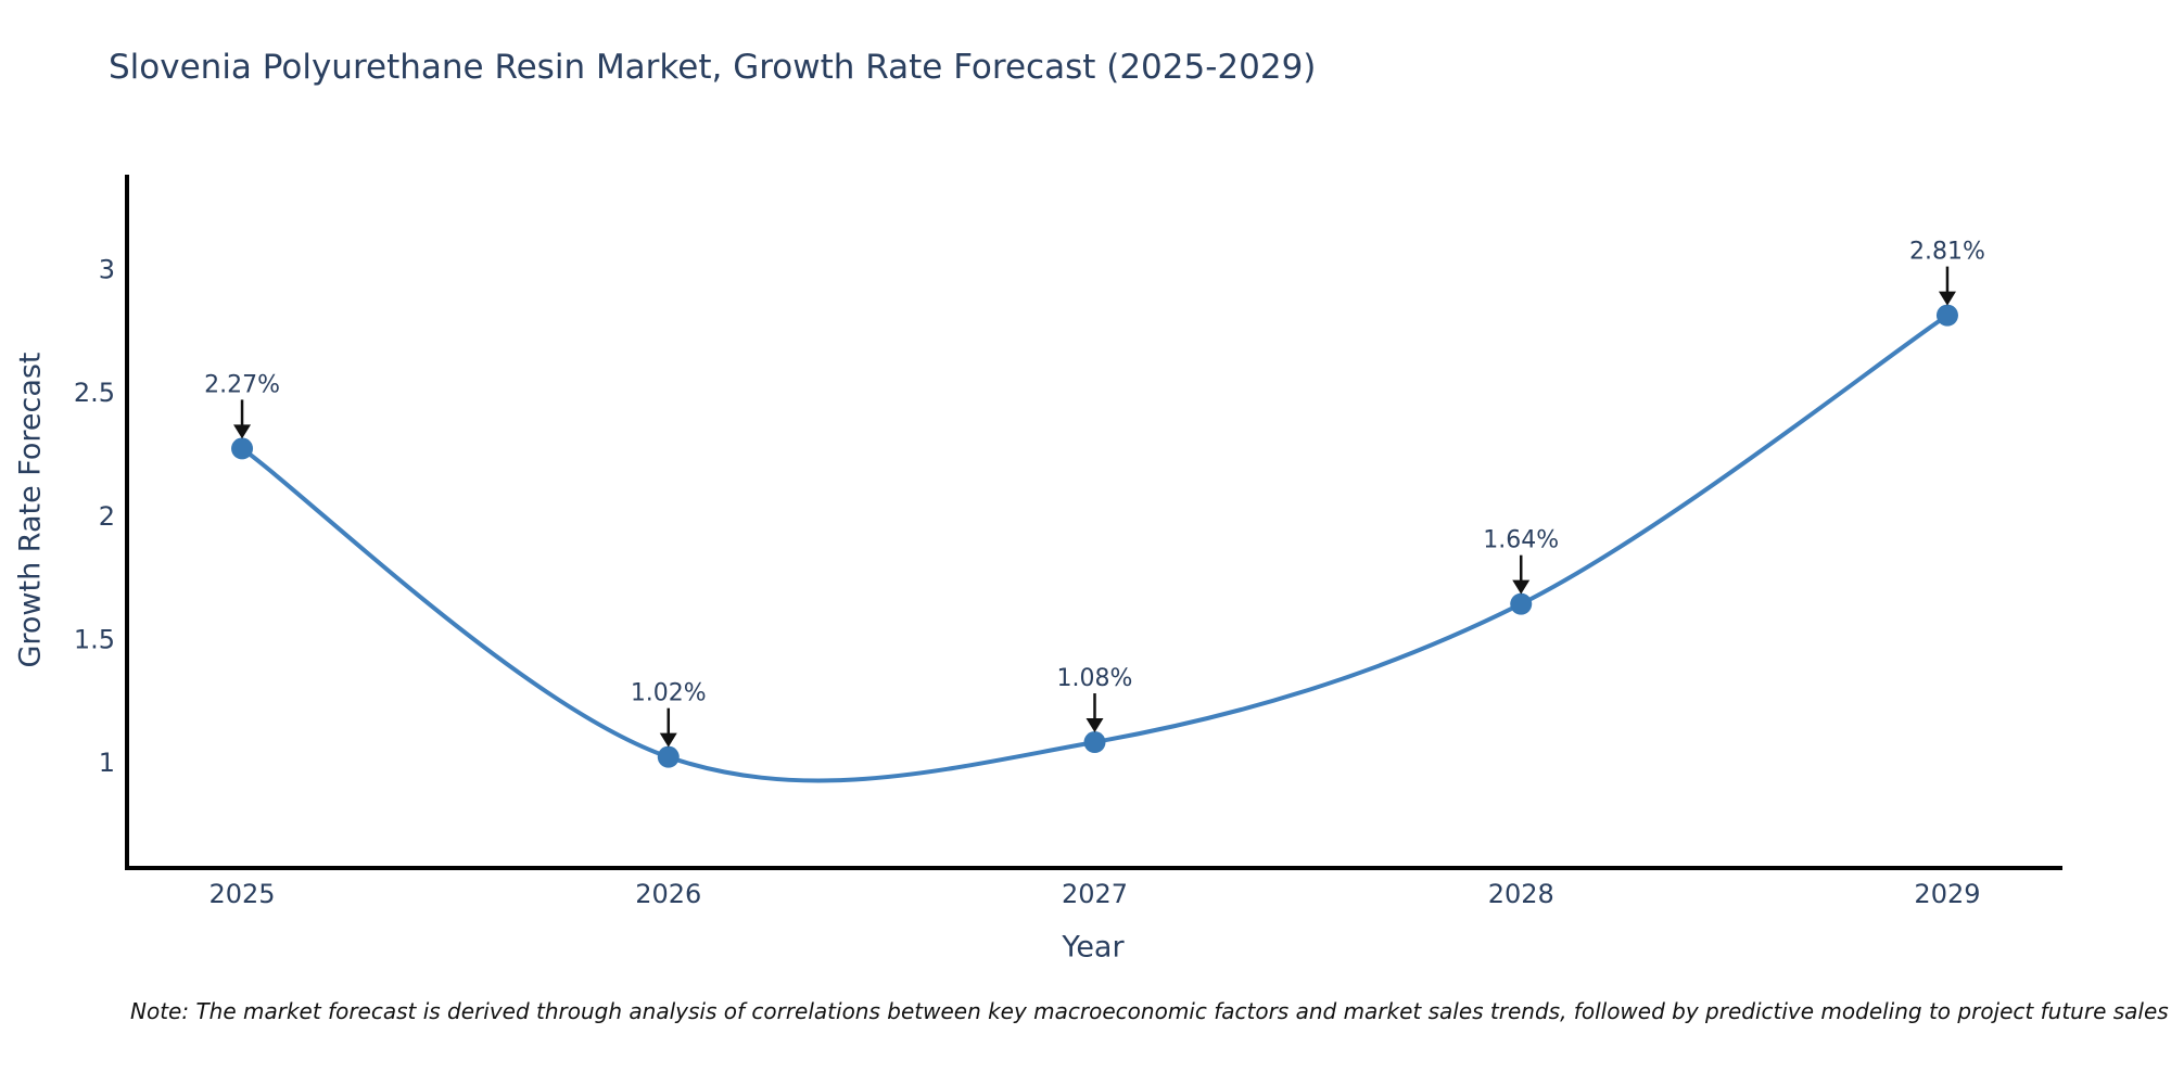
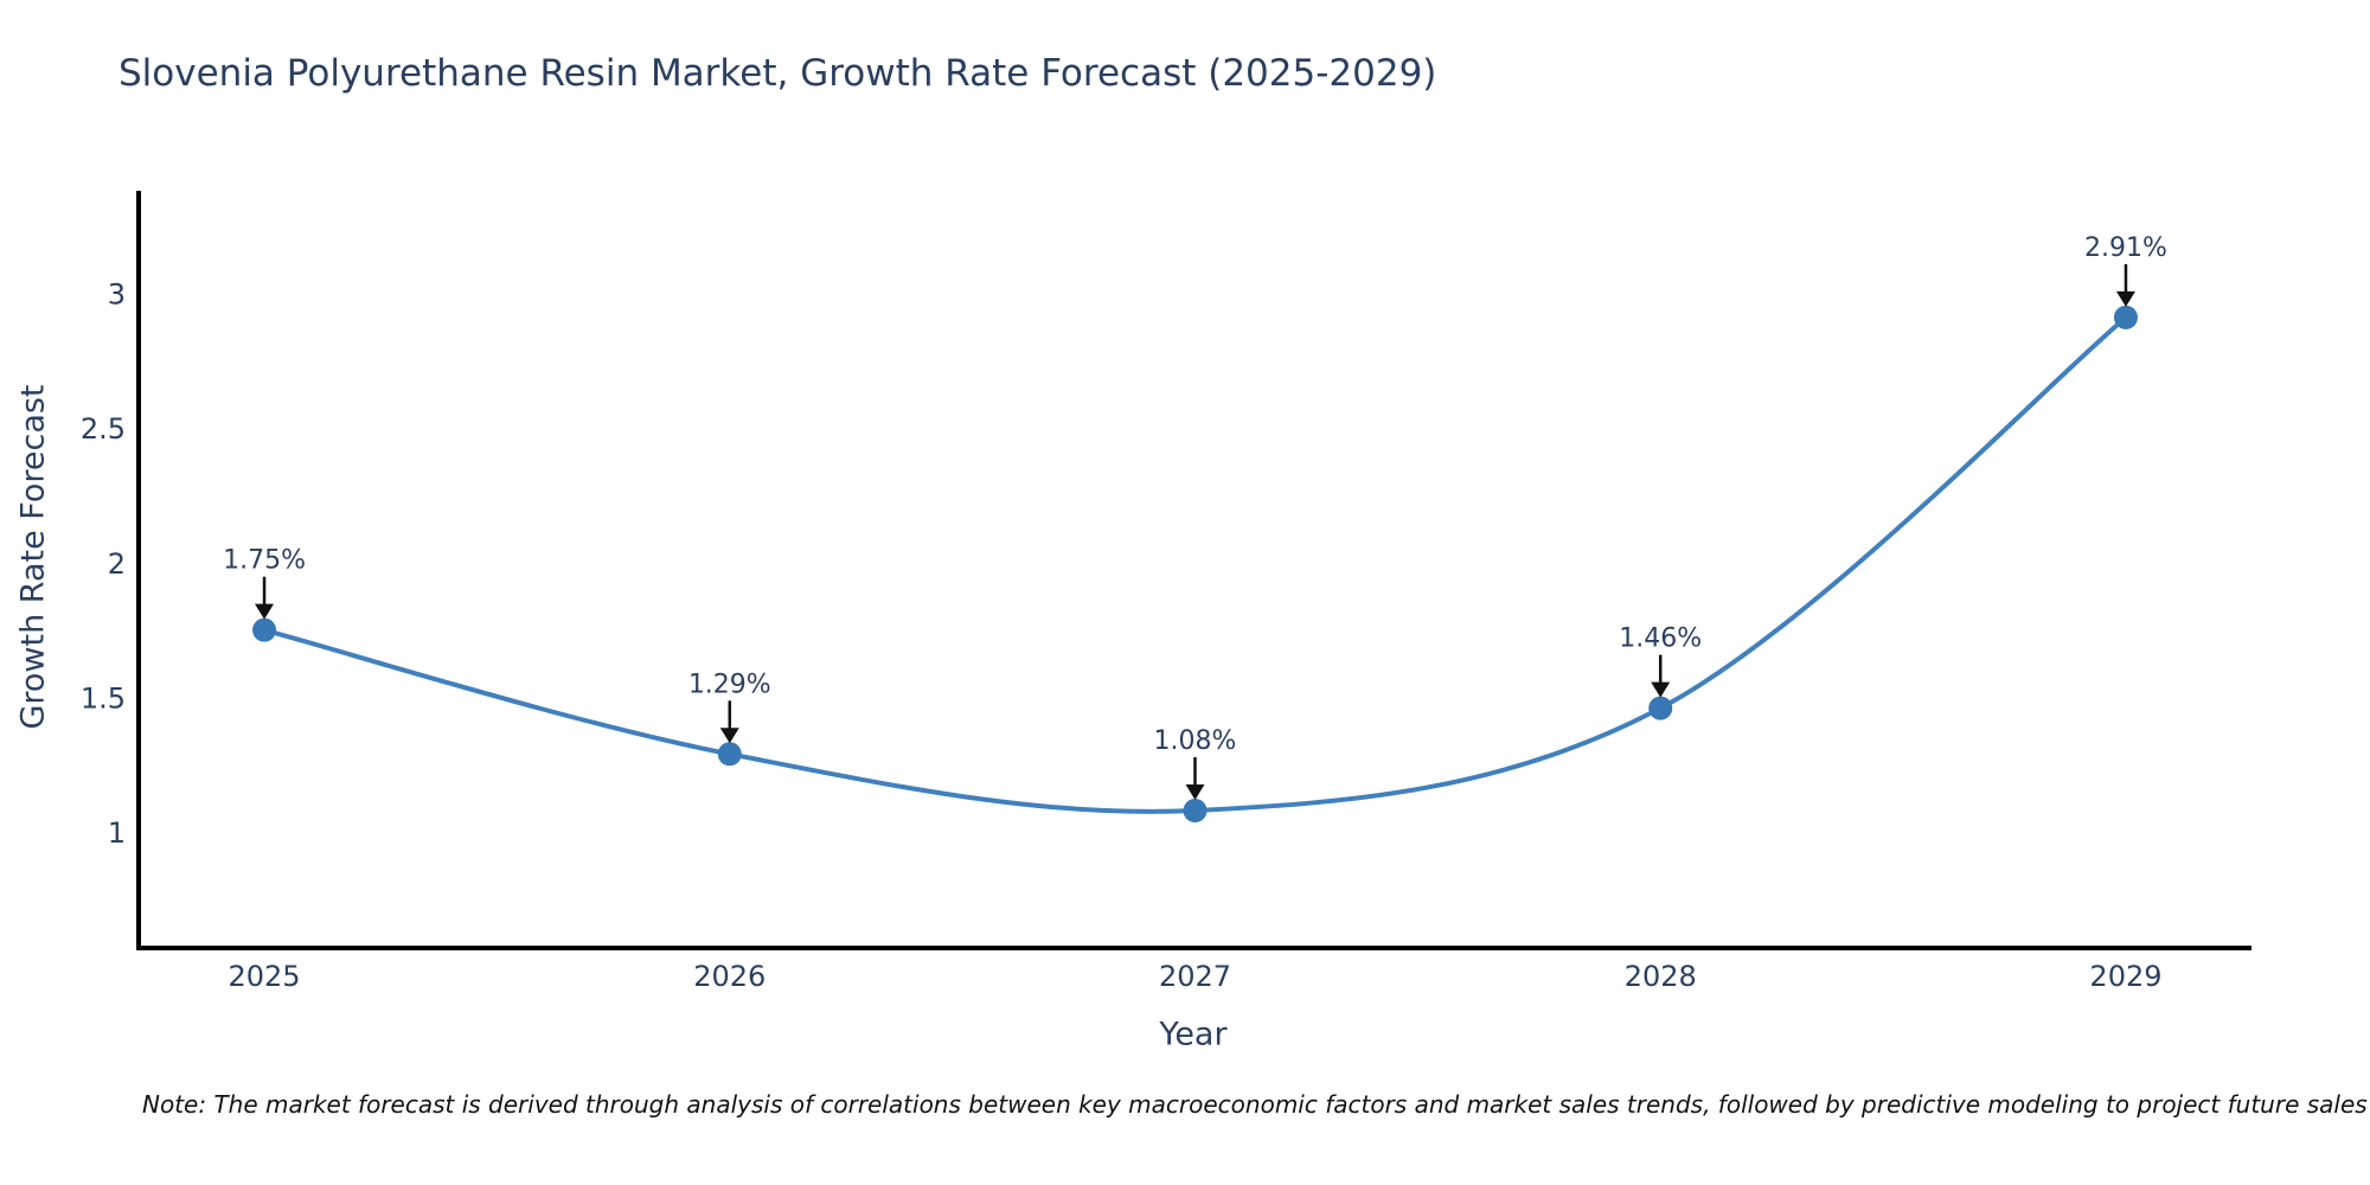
2025: 2.27% -> 1.75%
2026: 1.02% -> 1.29%
2028: 1.64% -> 1.46%
2029: 2.81% -> 2.91%
